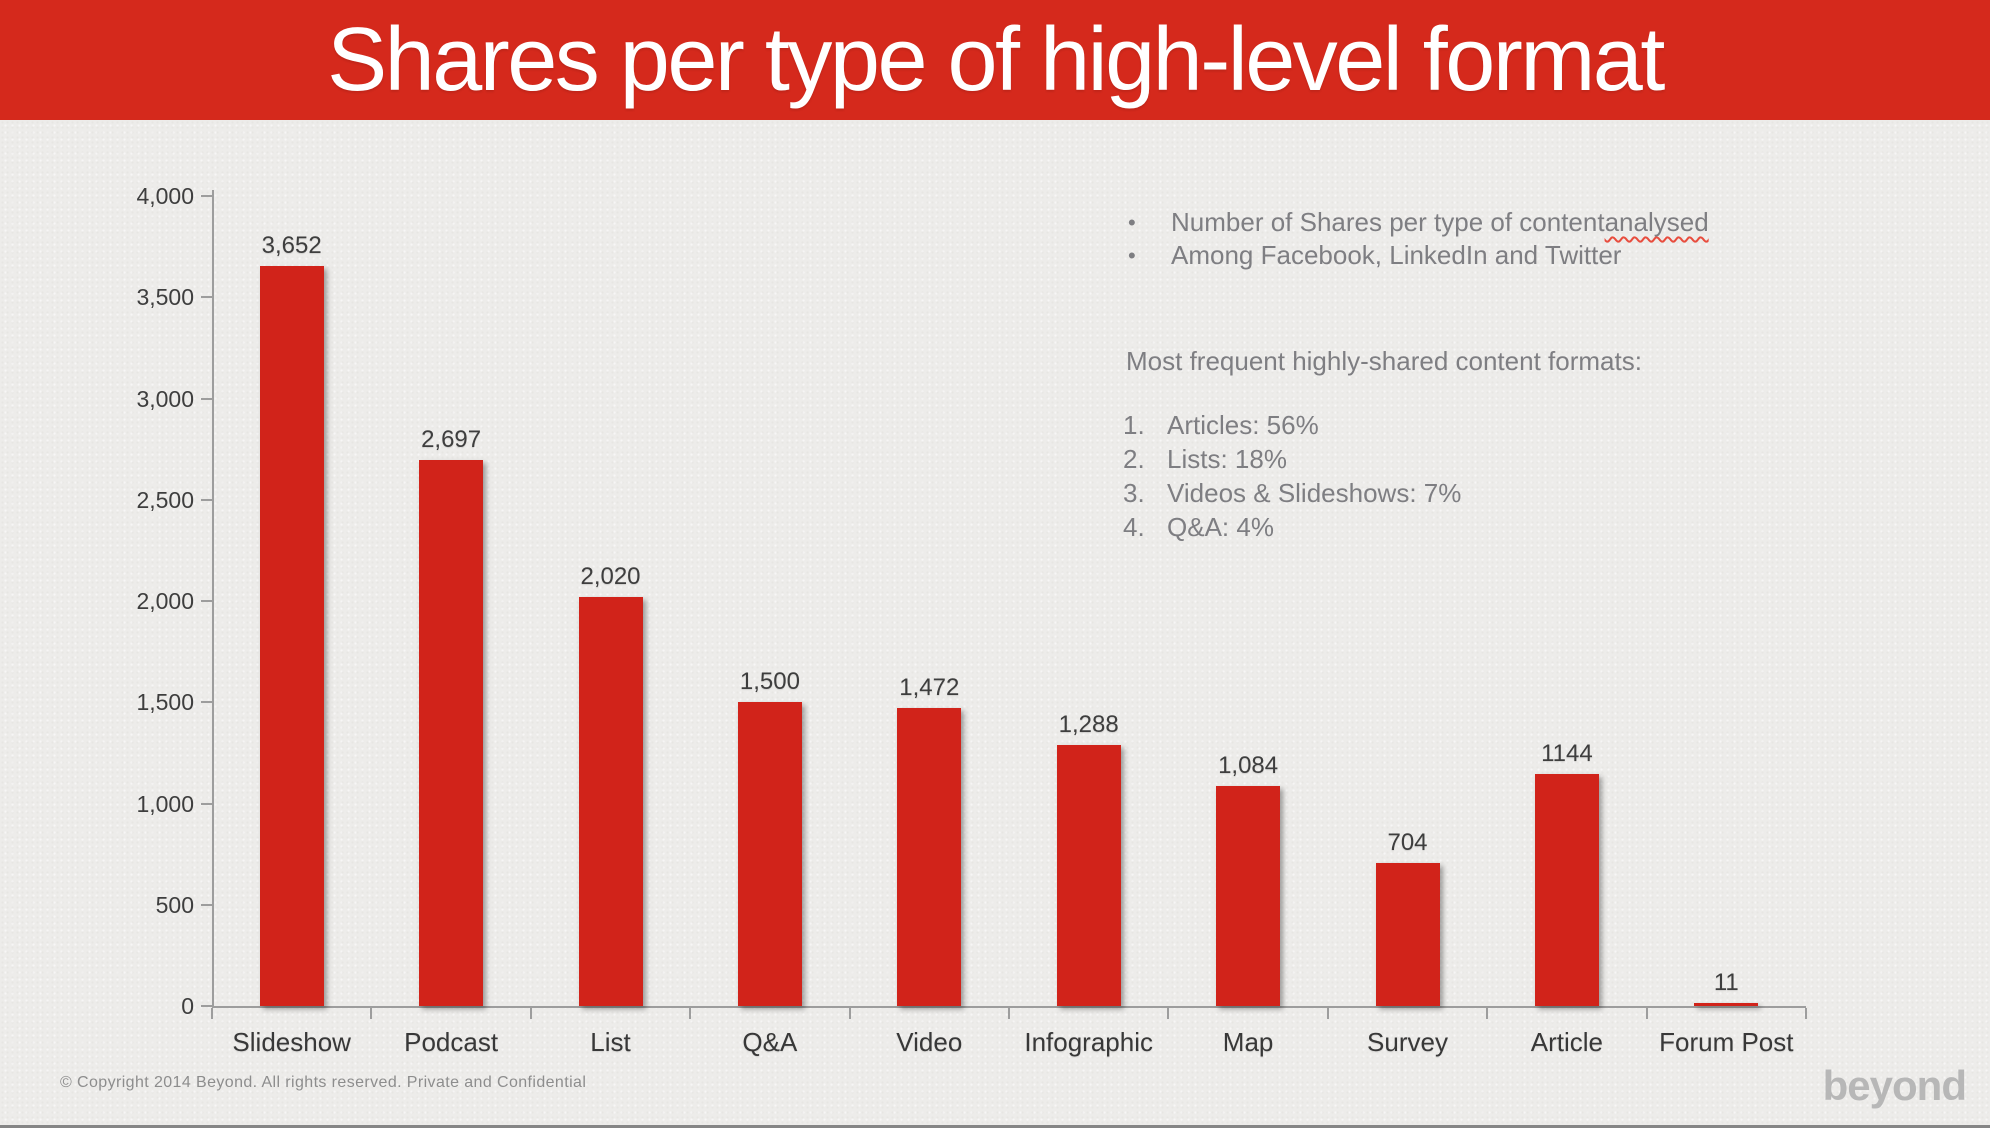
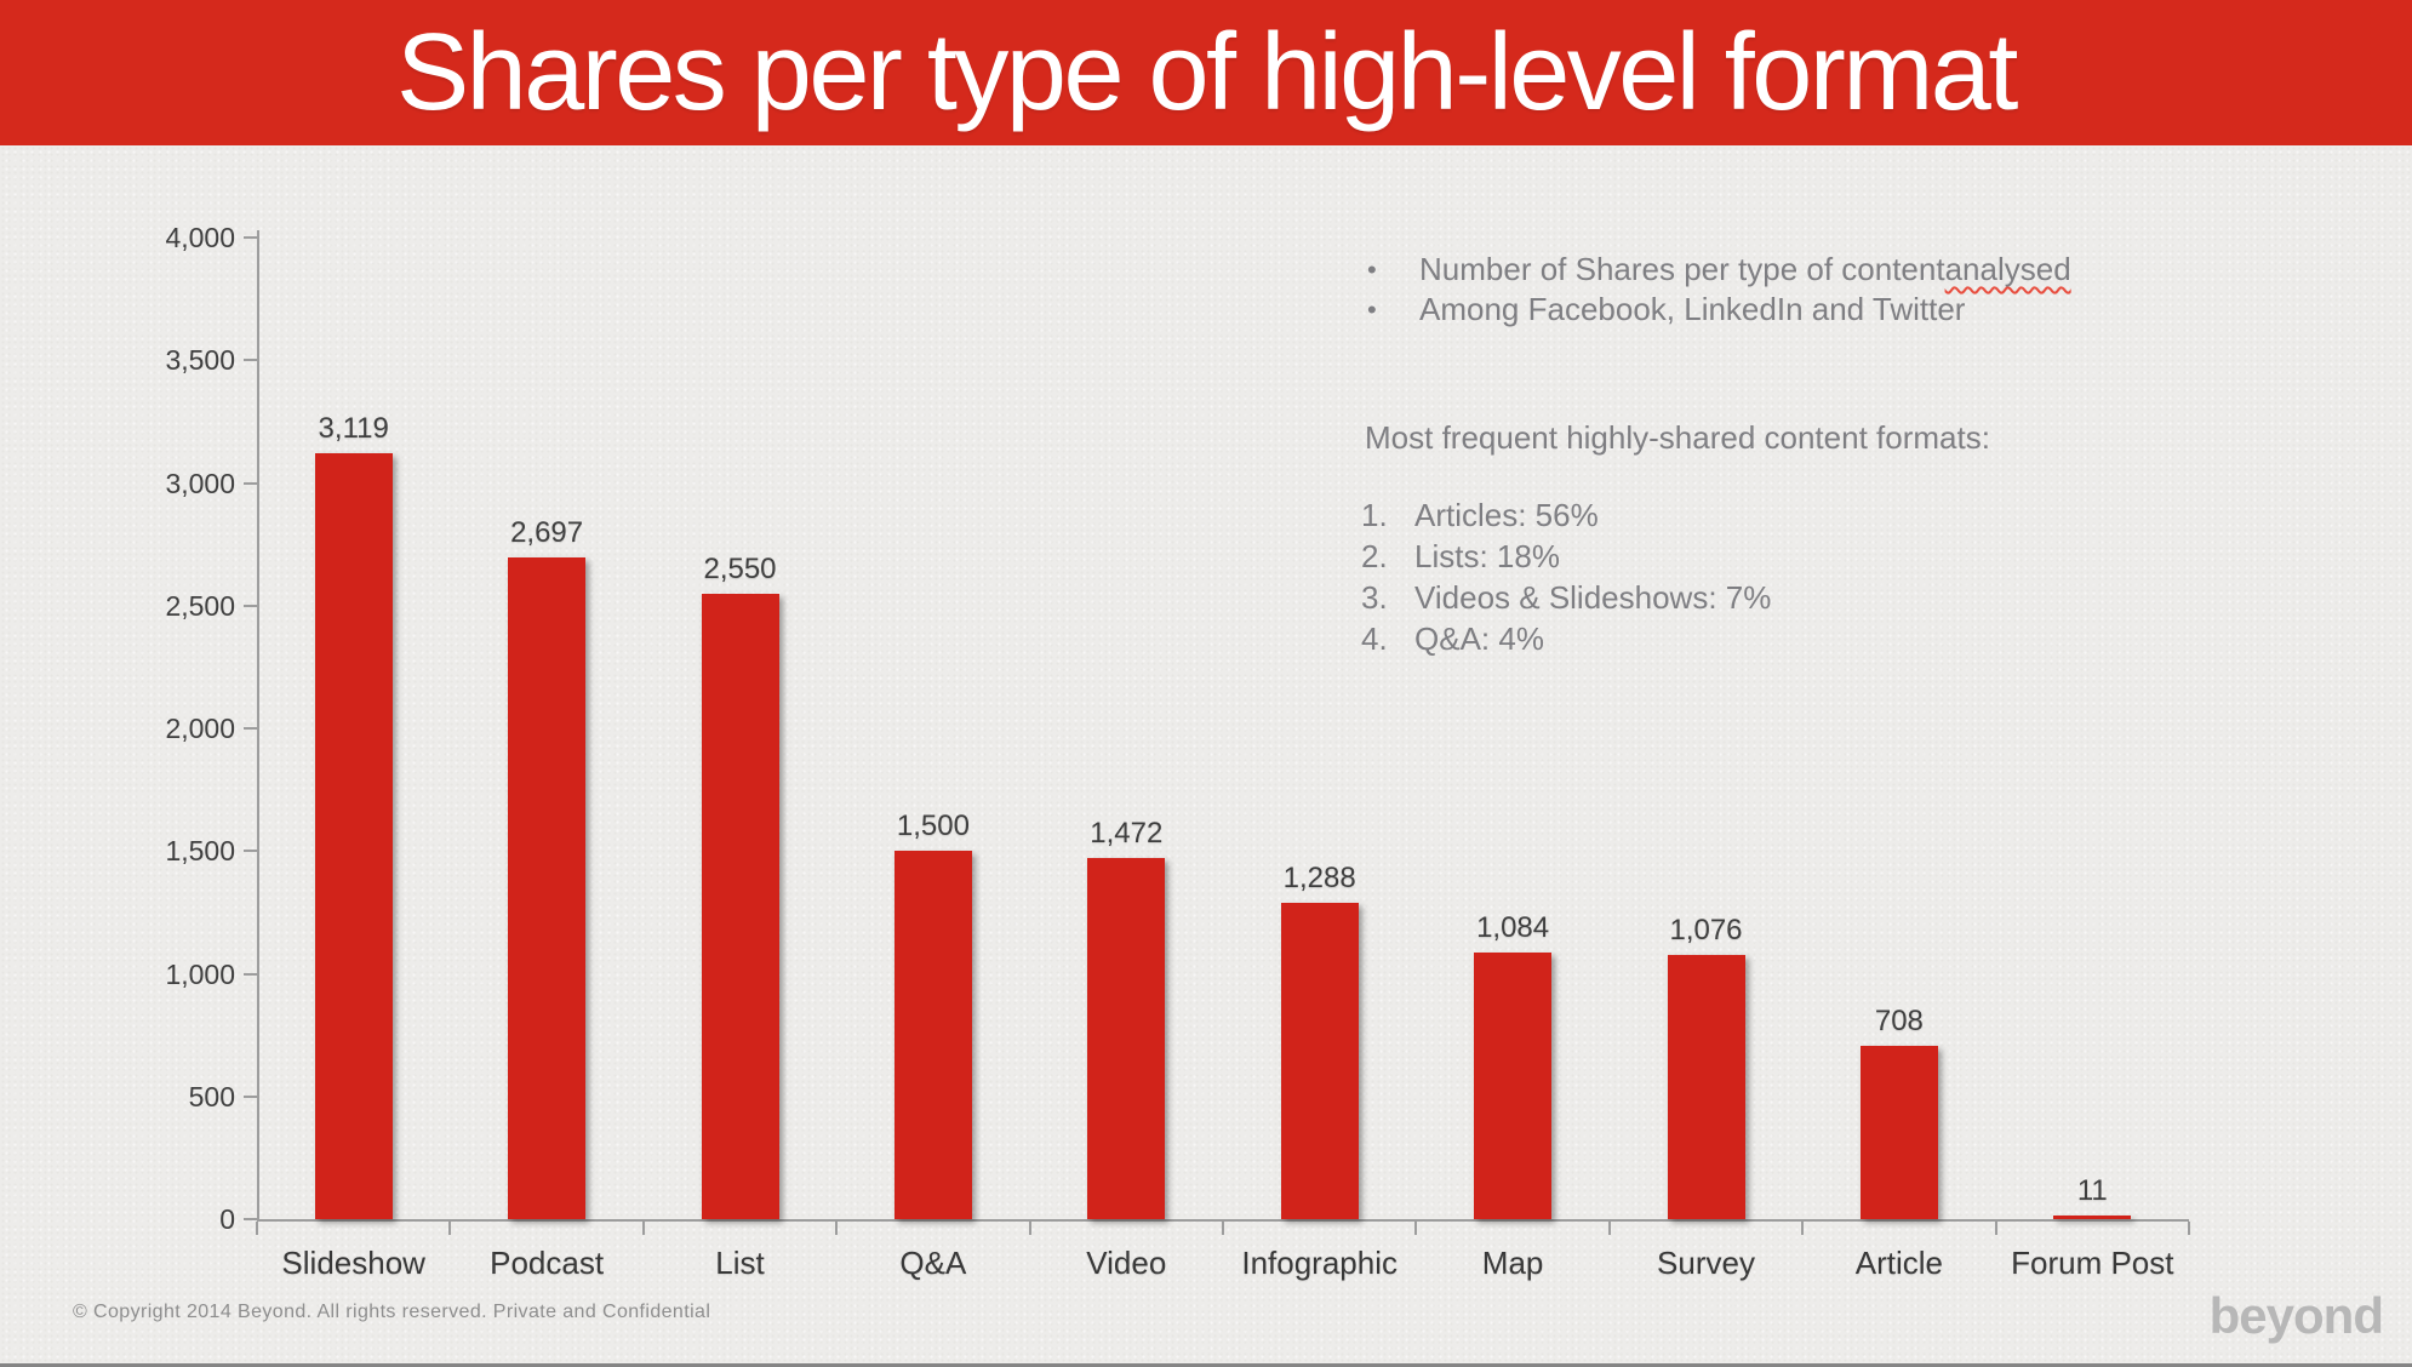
Slideshow: 3,652 -> 3,119
List: 2,020 -> 2,550
Survey: 704 -> 1,076
Article: 1144 -> 708
